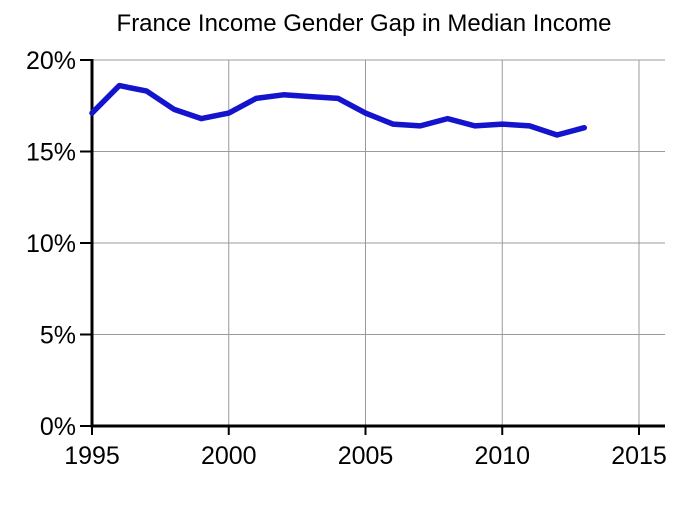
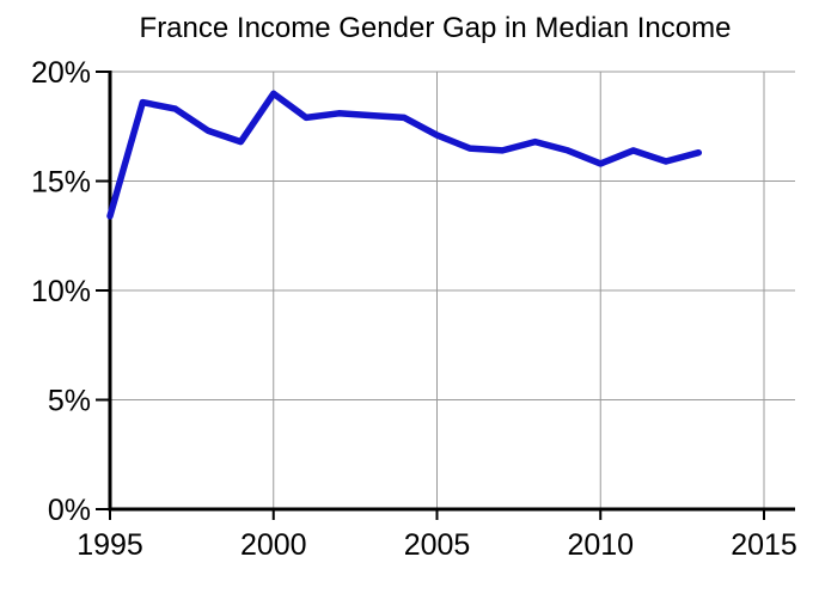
1995: 17.1% -> 13.4%
2000: 17.1% -> 19.0%
2010: 16.5% -> 15.8%
